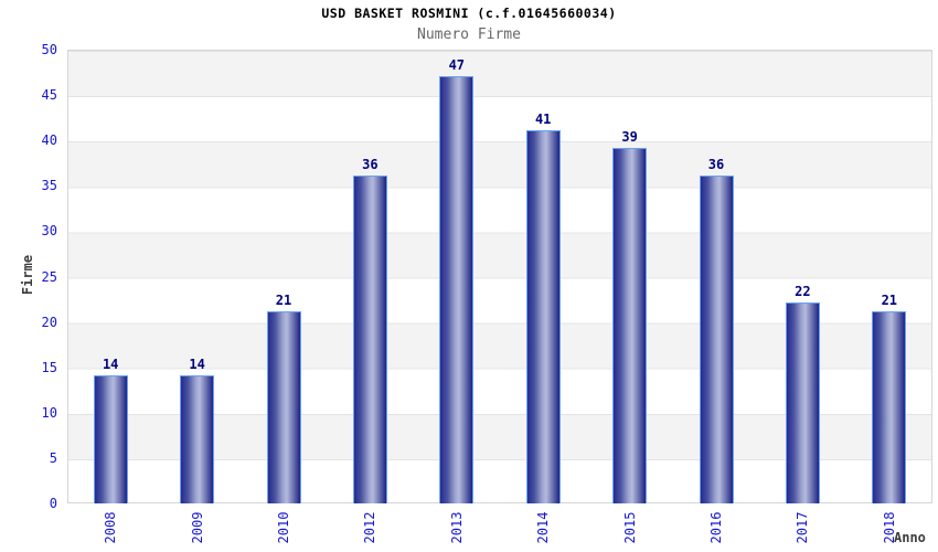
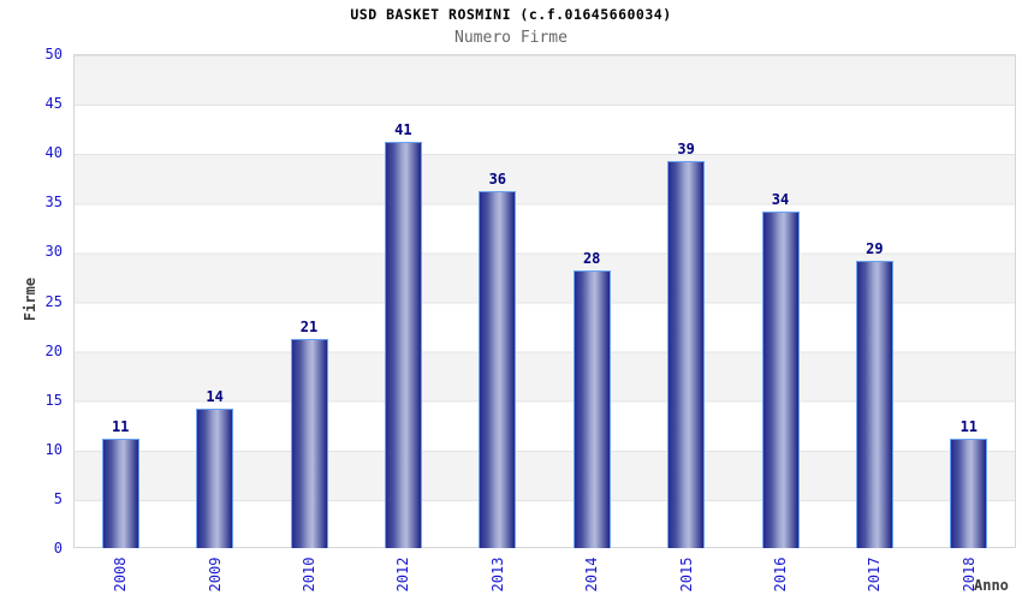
2008: 14 -> 11
2012: 36 -> 41
2013: 47 -> 36
2014: 41 -> 28
2016: 36 -> 34
2017: 22 -> 29
2018: 21 -> 11
